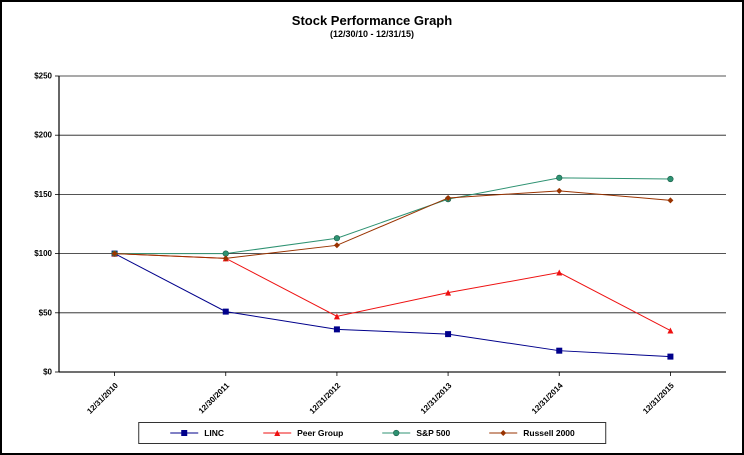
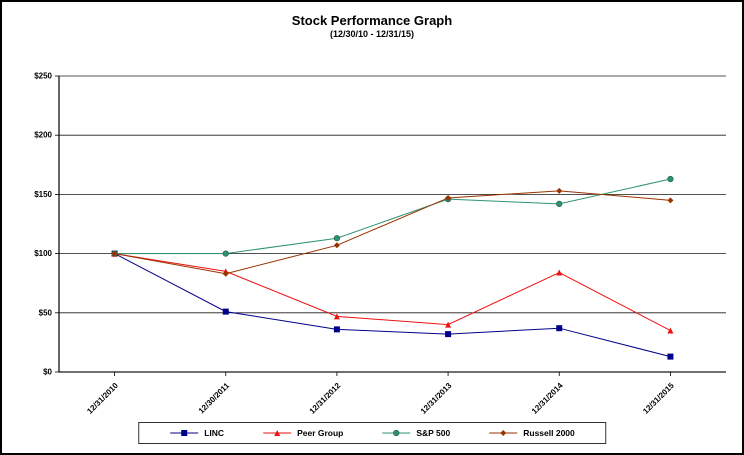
Peer Group/12/30/2011: $96 -> $85
Russell 2000/12/30/2011: $96 -> $83
Peer Group/12/31/2013: $67 -> $40
LINC/12/31/2014: $18 -> $37
S&P 500/12/31/2014: $164 -> $142
